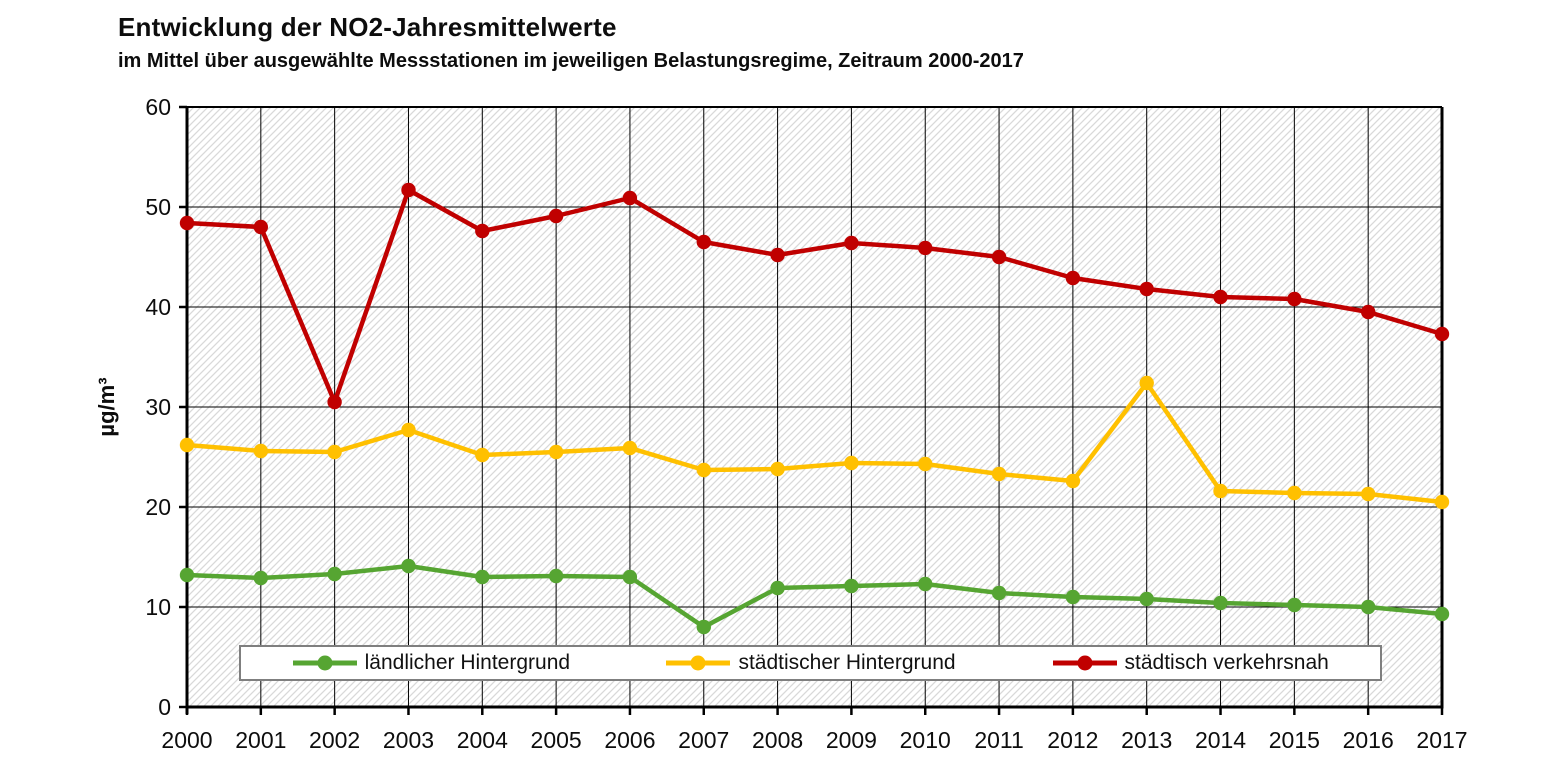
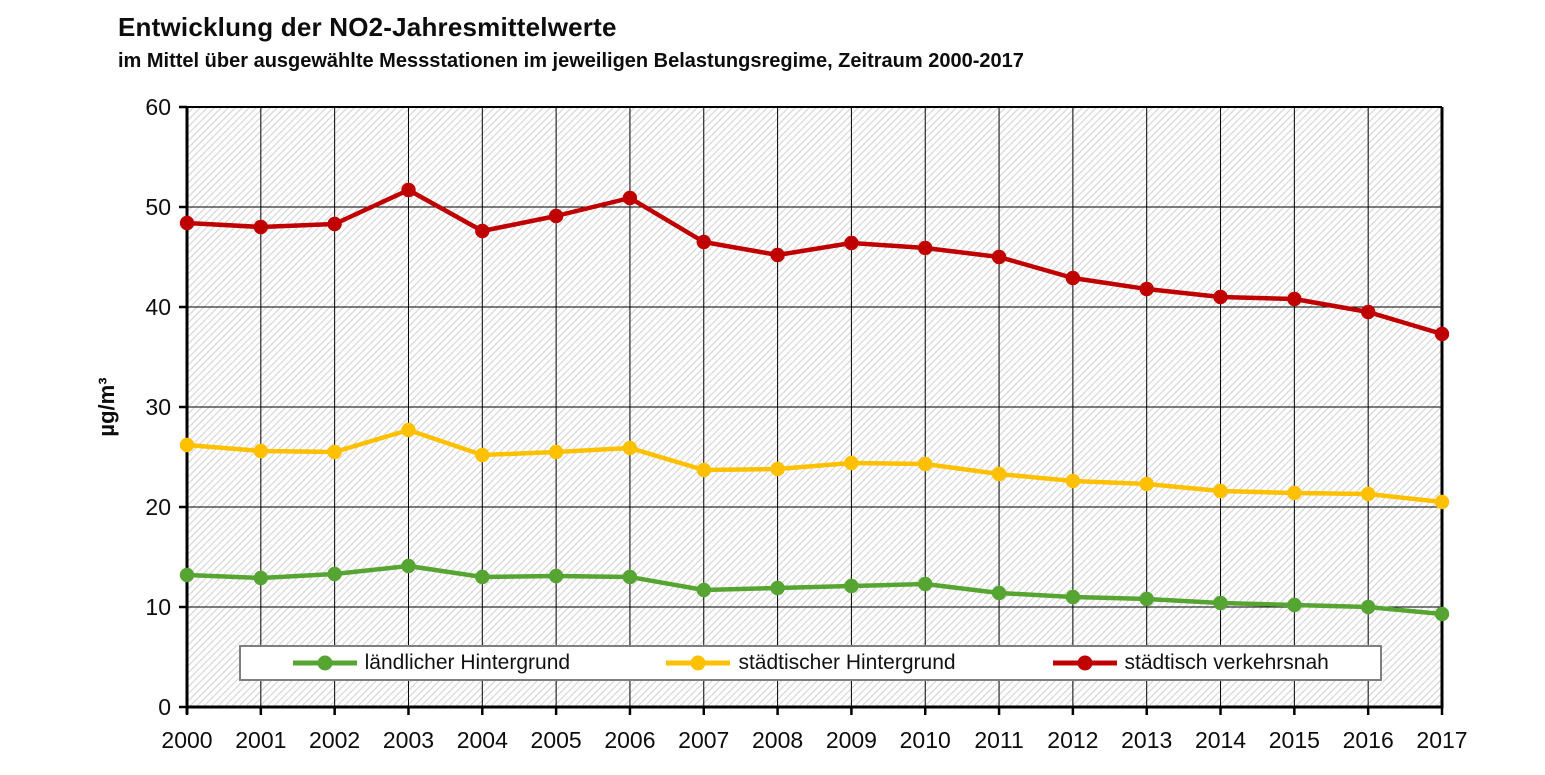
städtisch verkehrsnah/2002: 30.5 -> 48.3
ländlicher Hintergrund/2007: 8.0 -> 11.7
städtischer Hintergrund/2013: 32.4 -> 22.3
